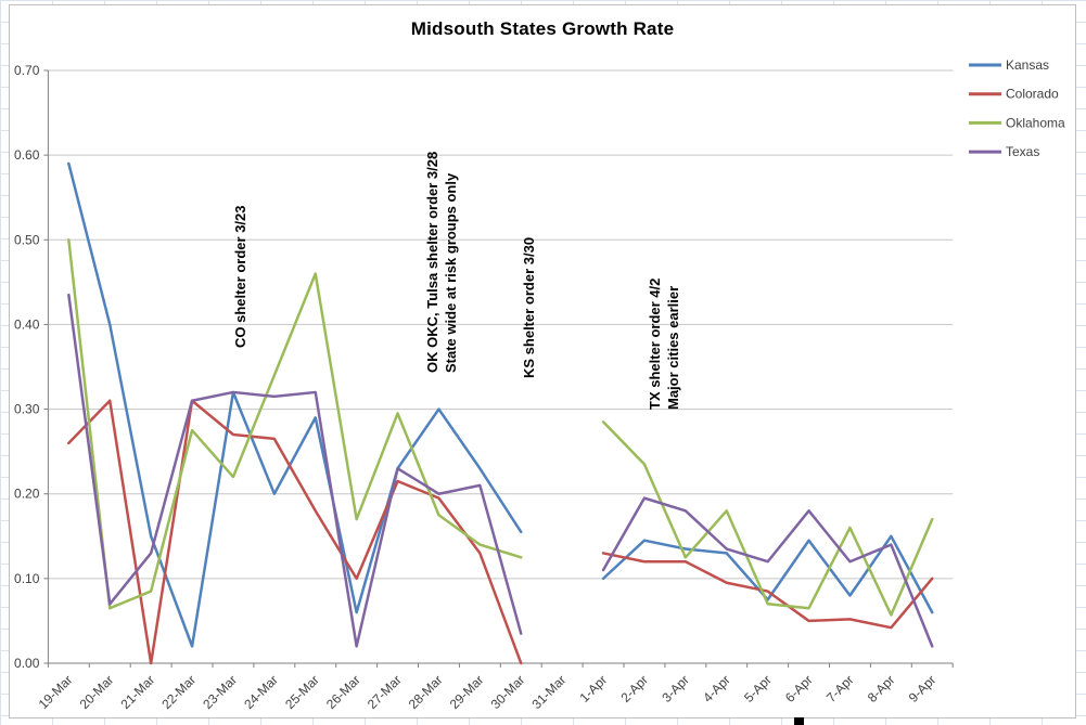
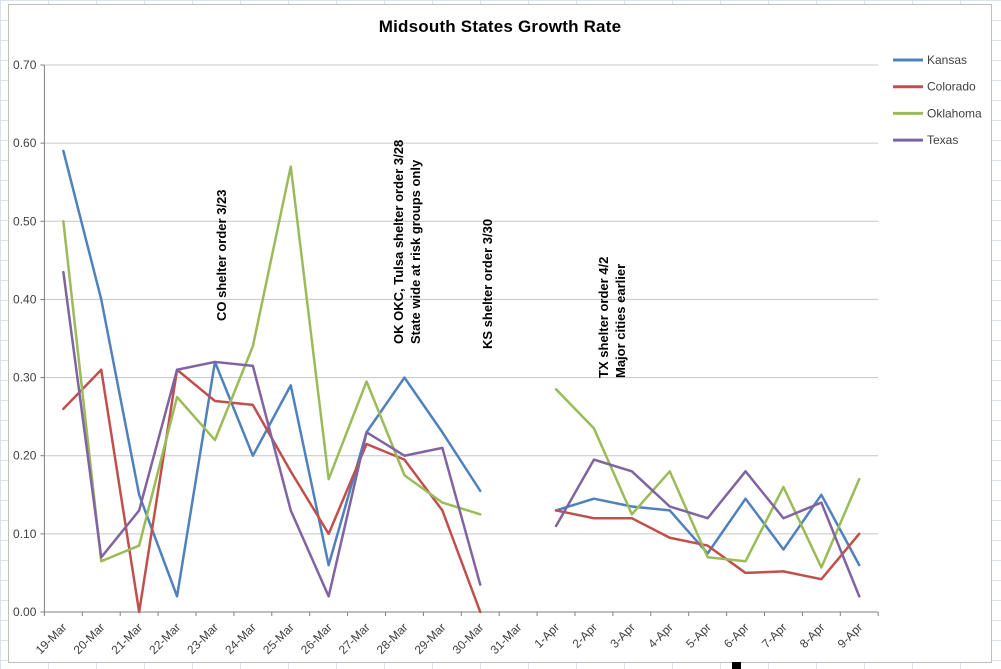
Oklahoma/25-Mar: 0.46 -> 0.57
Texas/25-Mar: 0.32 -> 0.13
Kansas/1-Apr: 0.10 -> 0.13
